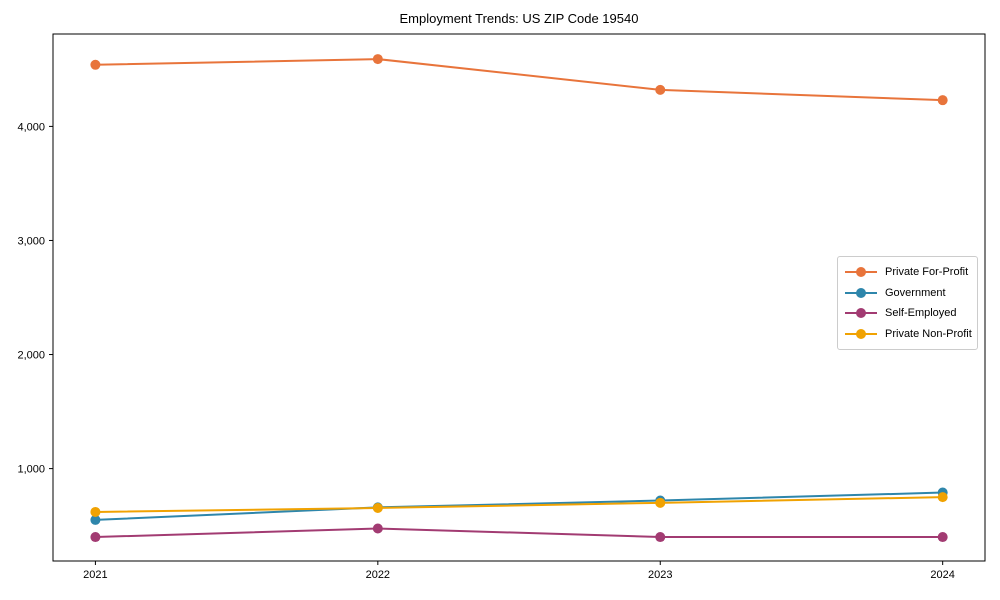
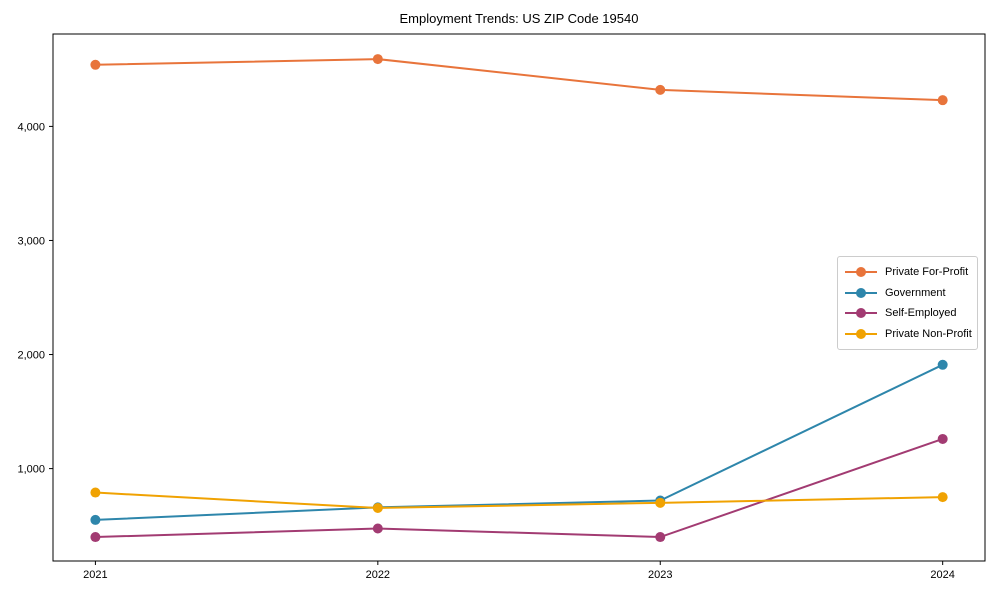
Private Non-Profit/2021: 620 -> 790
Government/2024: 790 -> 1910
Self-Employed/2024: 400 -> 1260
